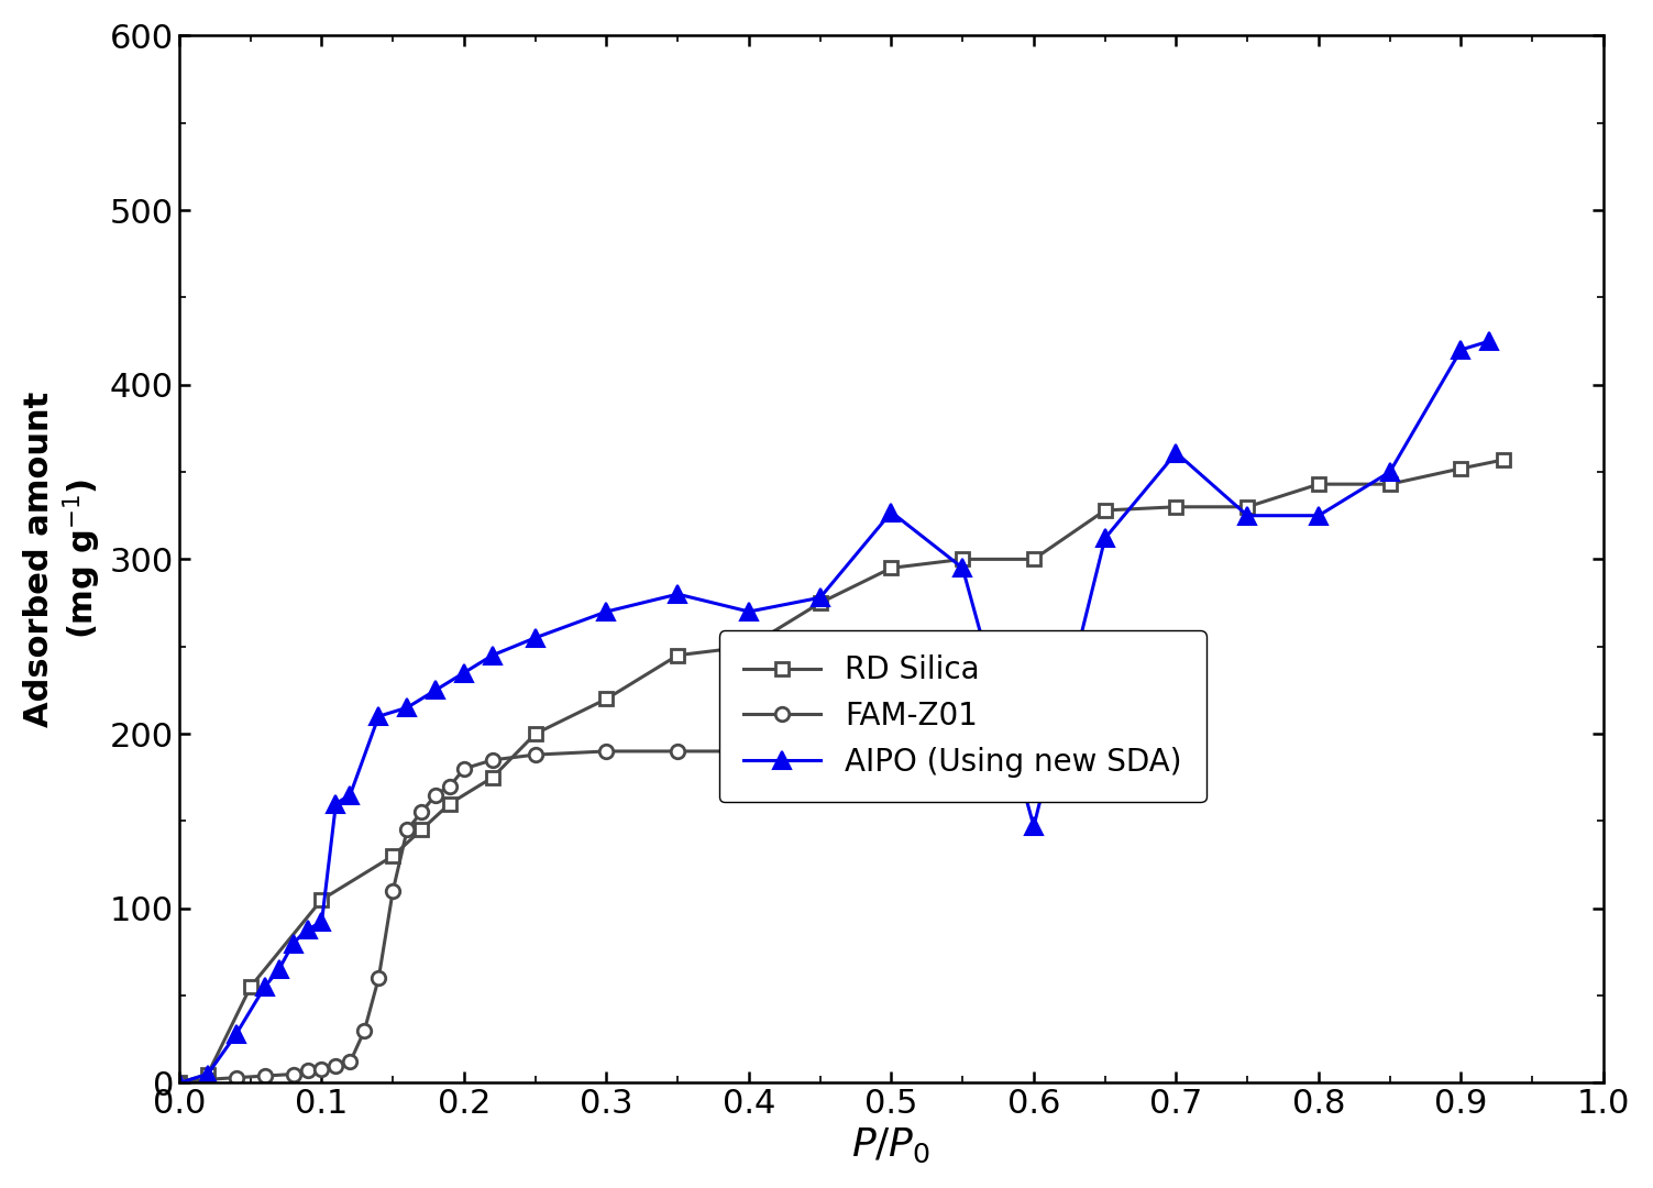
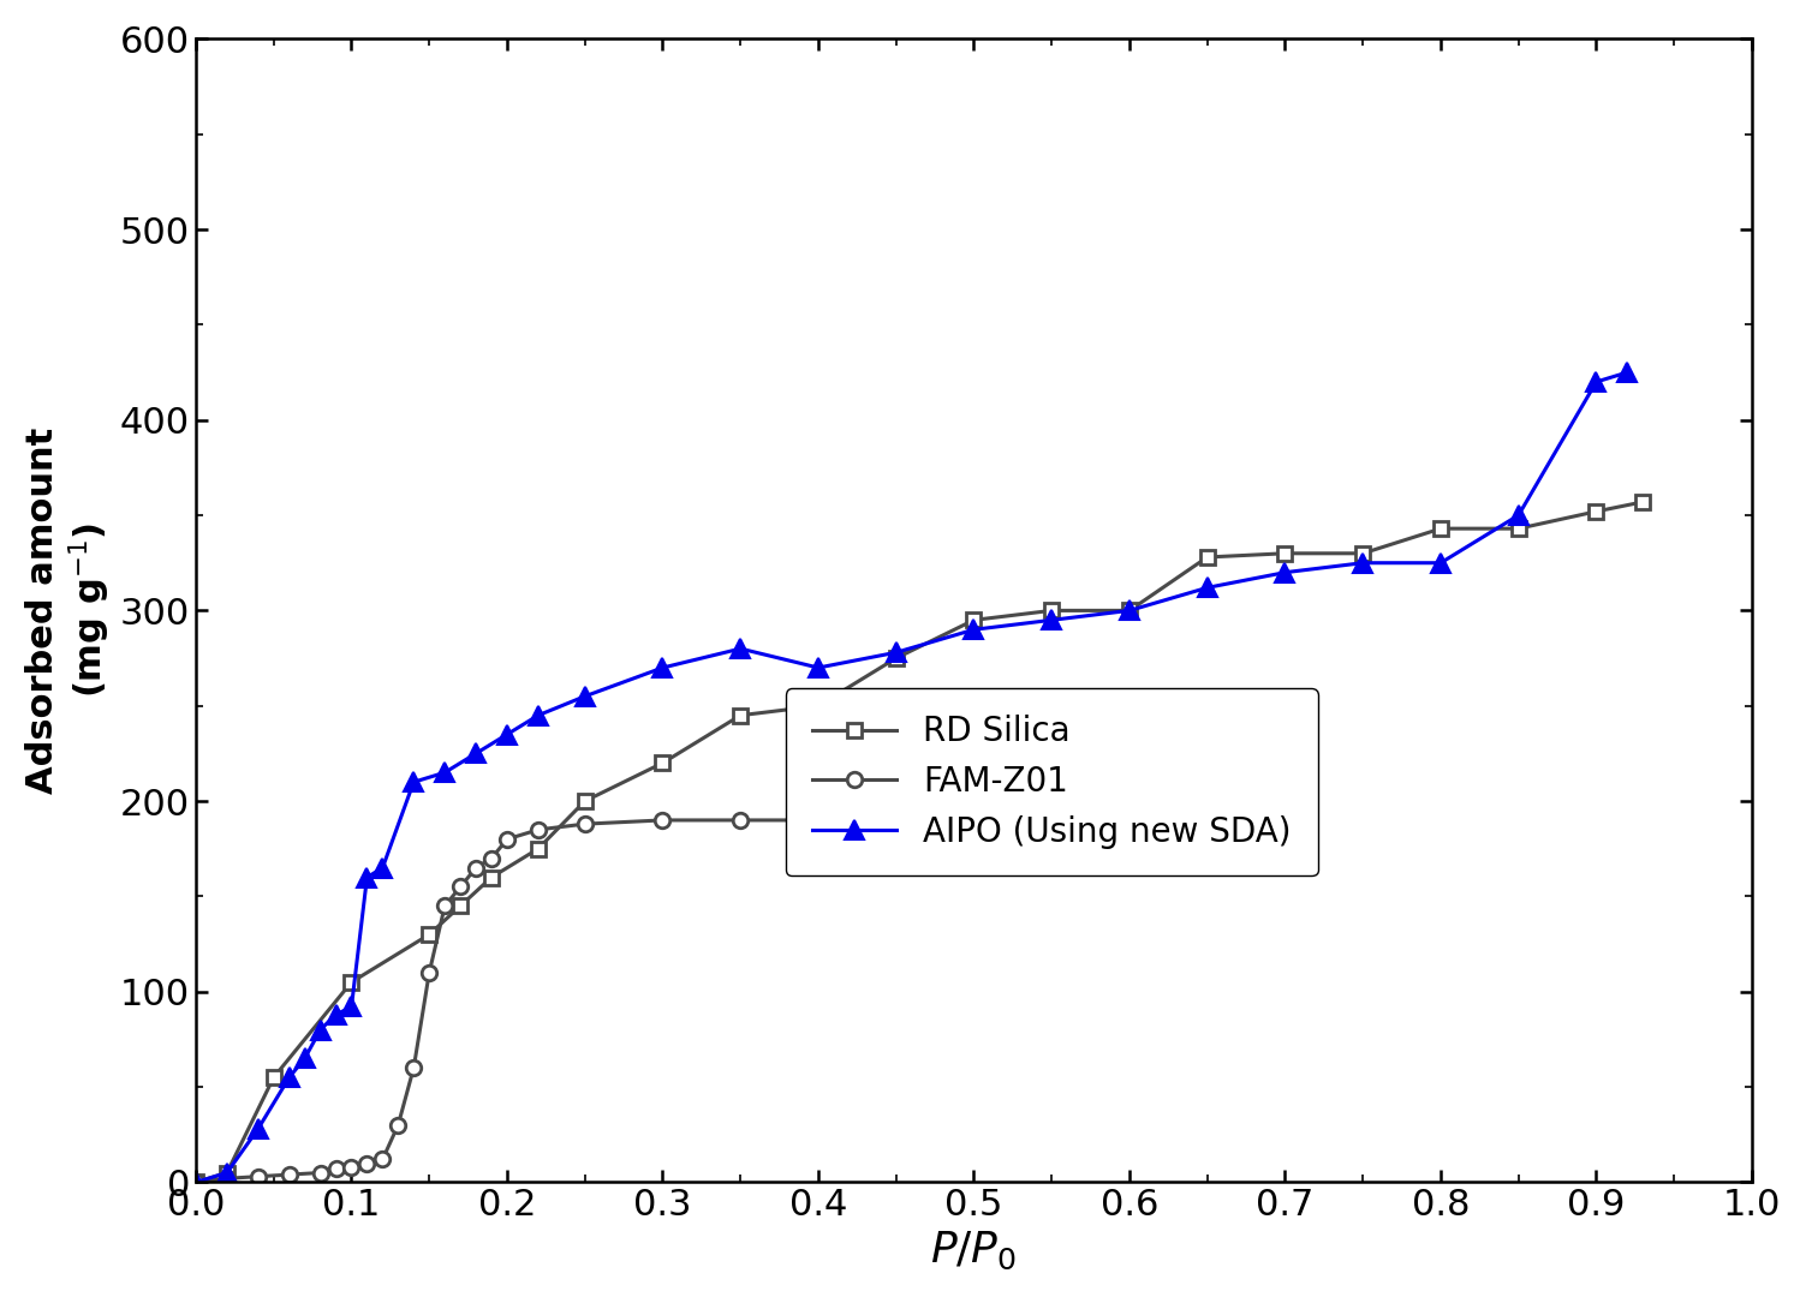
AIPO (Using new SDA)/0.5: 327 -> 290
AIPO (Using new SDA)/0.6: 147 -> 300
AIPO (Using new SDA)/0.7: 361 -> 320
